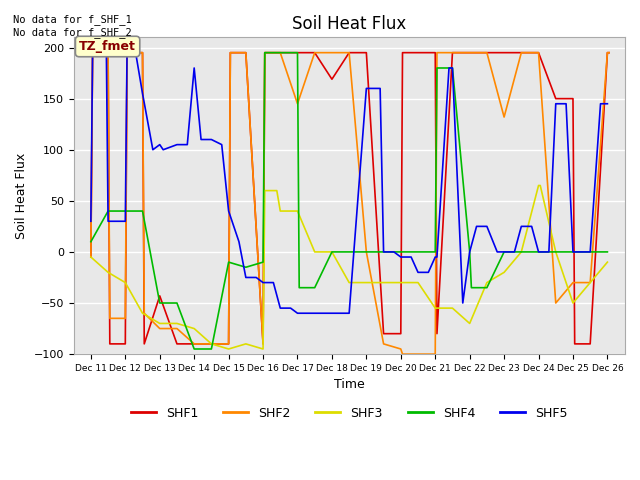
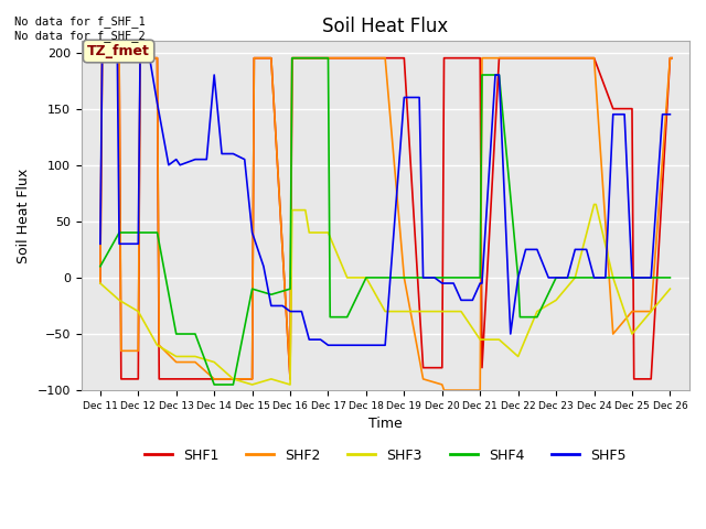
SHF1/Dec 13: -43 -> -90
SHF2/Dec 17: 145 -> 195
SHF1/Dec 18: 169 -> 195
SHF2/Dec 23: 132 -> 195
